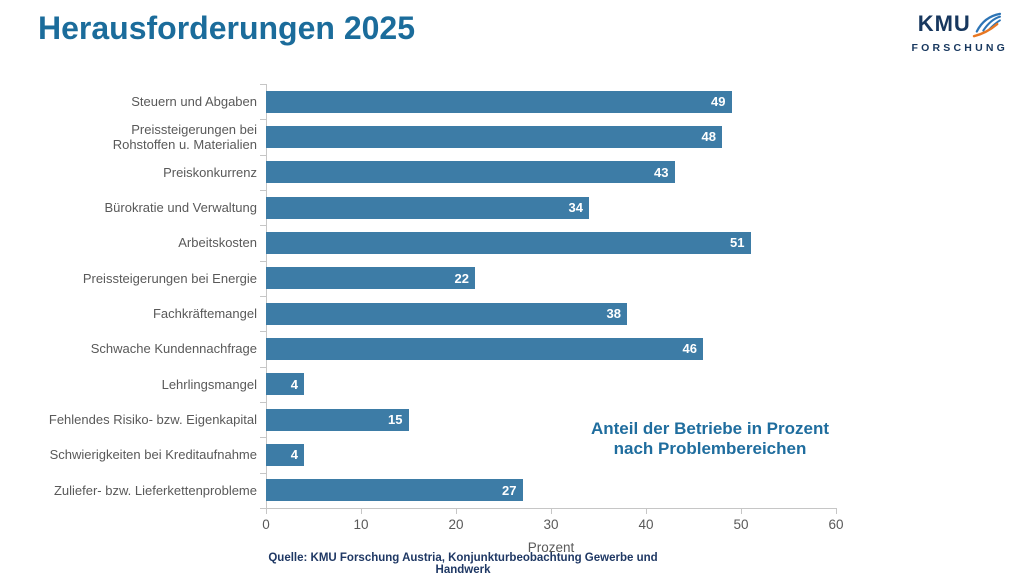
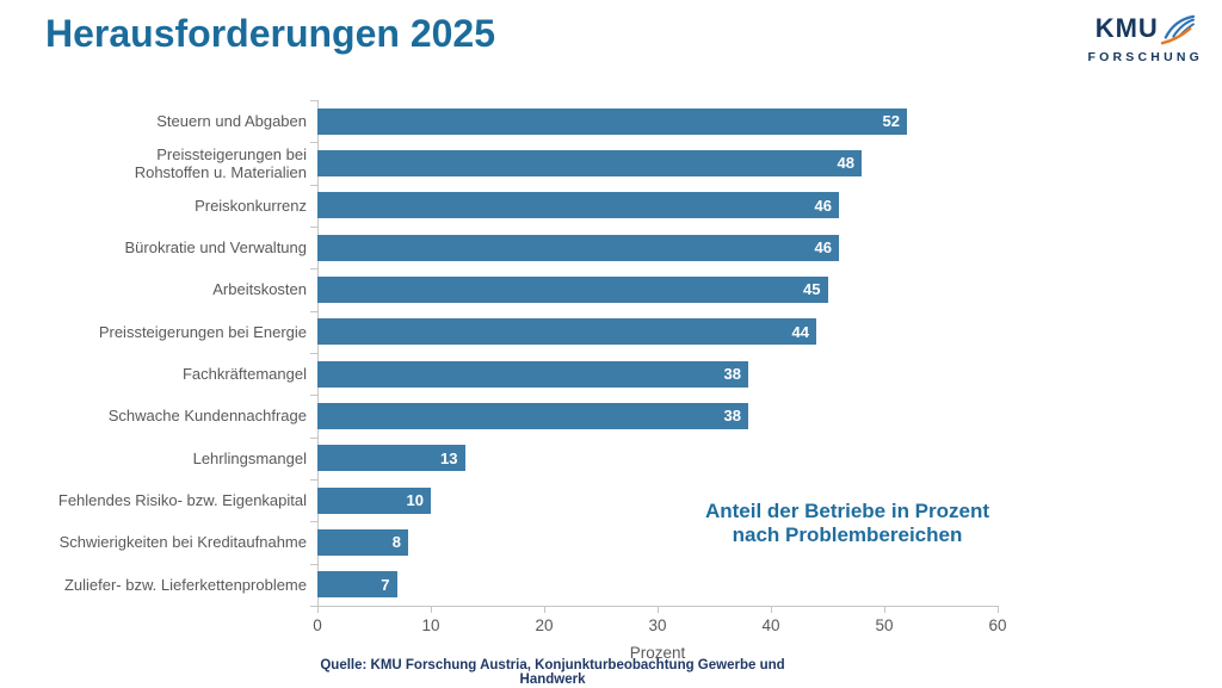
Steuern und Abgaben: 49 -> 52
Preiskonkurrenz: 43 -> 46
Bürokratie und Verwaltung: 34 -> 46
Arbeitskosten: 51 -> 45
Preissteigerungen bei Energie: 22 -> 44
Schwache Kundennachfrage: 46 -> 38
Lehrlingsmangel: 4 -> 13
Fehlendes Risiko- bzw. Eigenkapital: 15 -> 10
Schwierigkeiten bei Kreditaufnahme: 4 -> 8
Zuliefer- bzw. Lieferkettenprobleme: 27 -> 7
